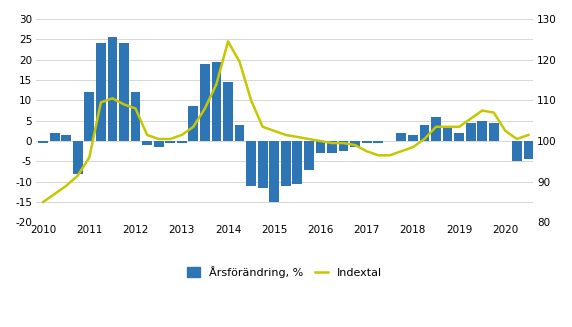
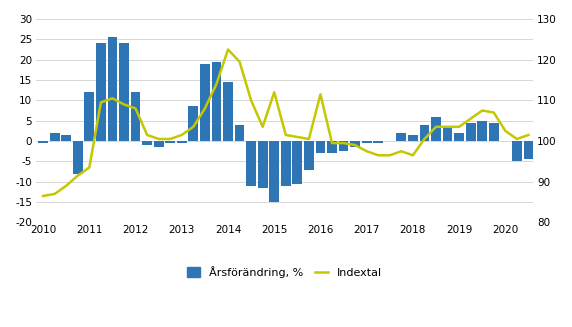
Indextal/2010: 85.0 -> 86.5
Indextal/2011: 96.0 -> 93.5
Indextal/2014: 124.5 -> 122.5
Indextal/2015: 102.5 -> 112.0
Indextal/2016: 100.0 -> 111.5
Indextal/2018: 98.5 -> 96.5
